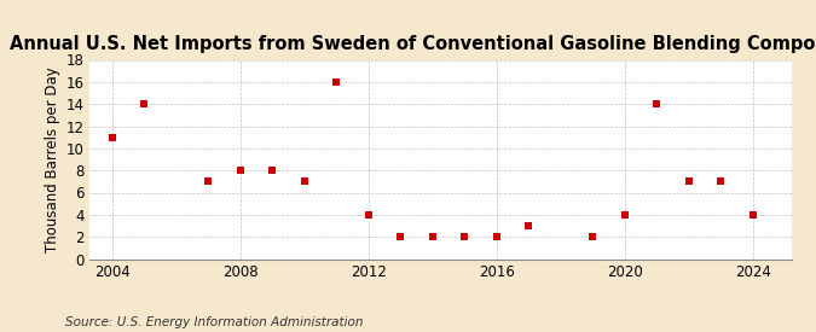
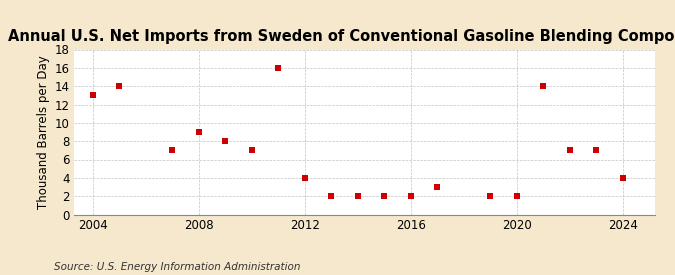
2004: 11 -> 13
2008: 8 -> 9
2020: 4 -> 2
